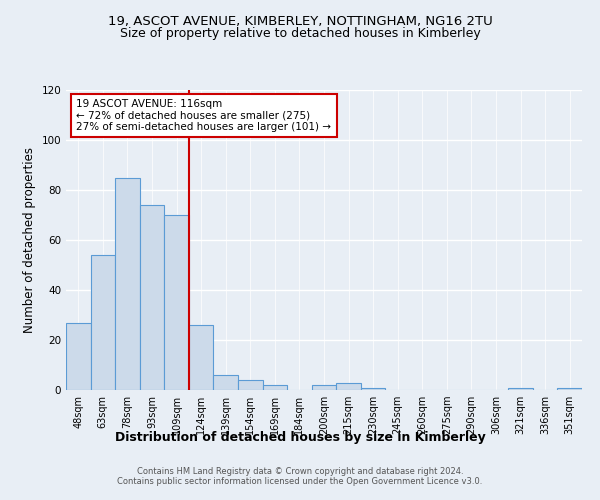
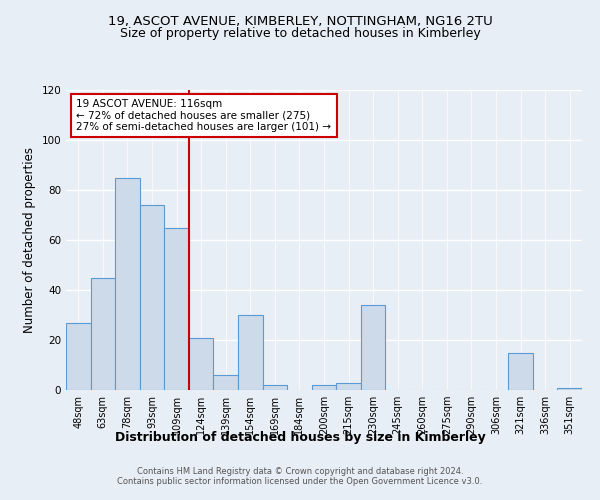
63sqm: 54 -> 45
109sqm: 70 -> 65
124sqm: 26 -> 21
154sqm: 4 -> 30
230sqm: 1 -> 34
321sqm: 1 -> 15
